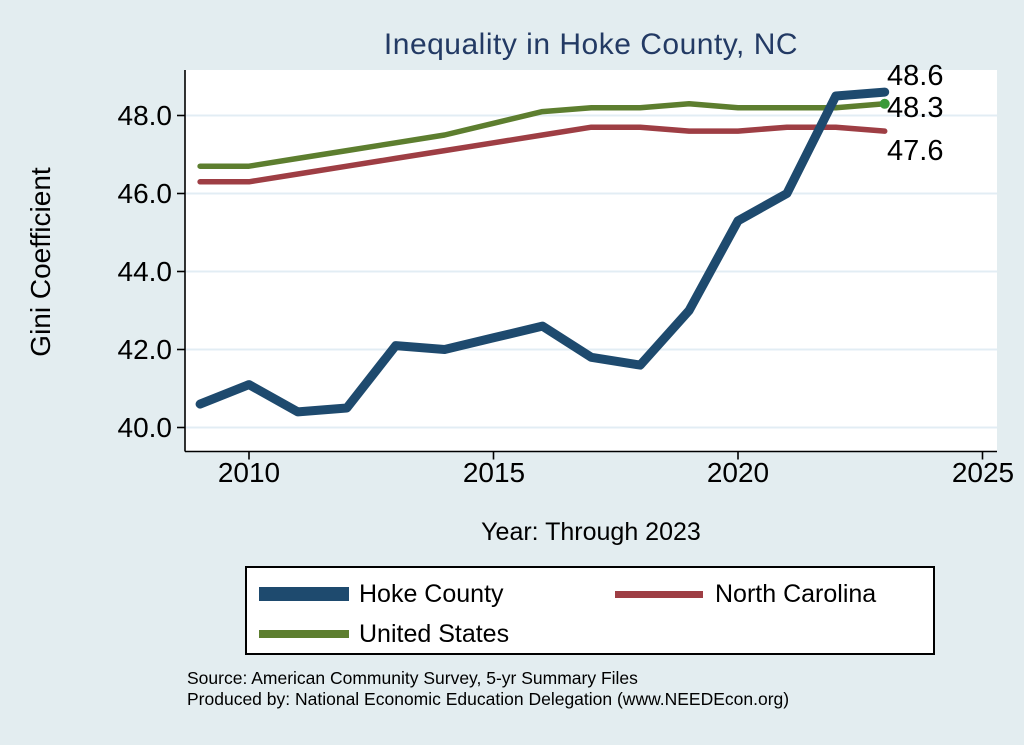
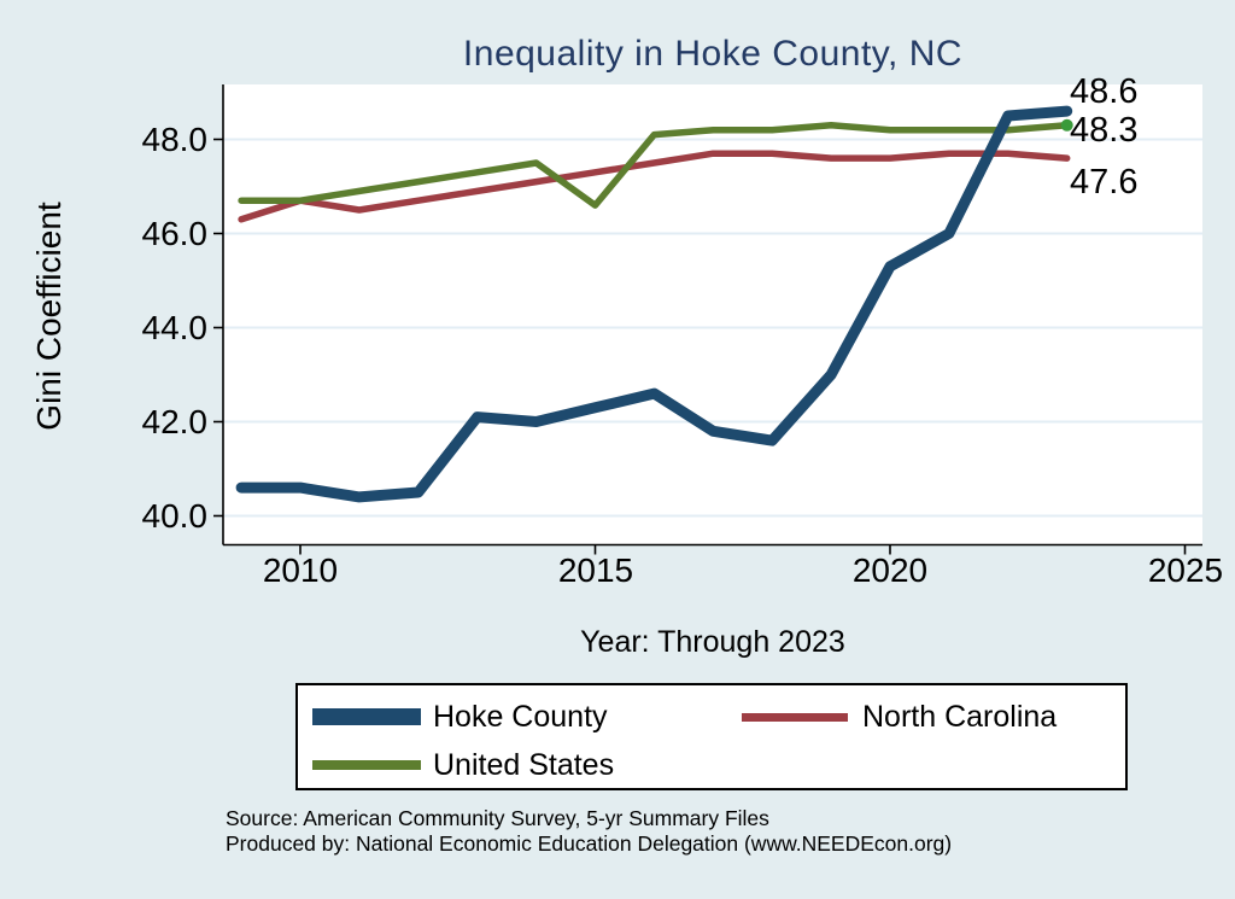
Hoke County/2010: 41.1 -> 40.6
North Carolina/2010: 46.3 -> 46.7
United States/2015: 47.8 -> 46.6
